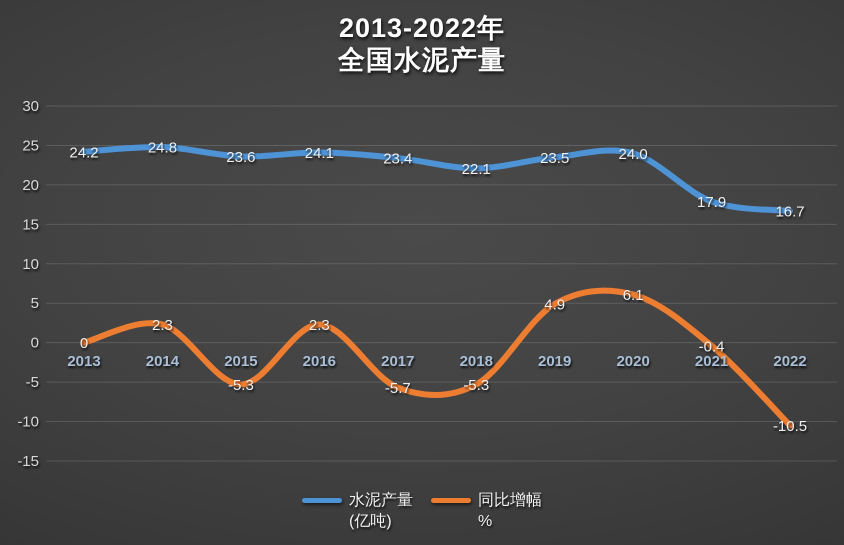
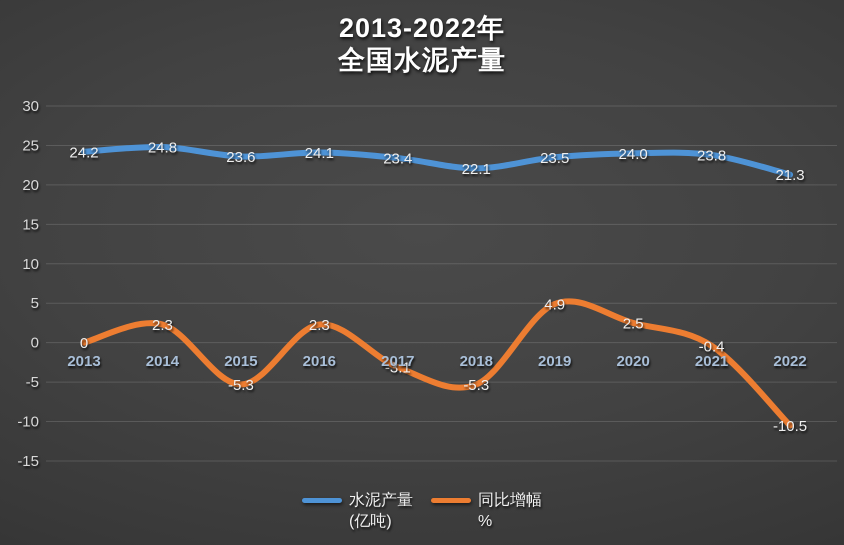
同比增幅 %/2017: -5.7 -> -3.1
同比增幅 %/2020: 6.1 -> 2.5
水泥产量 (亿吨)/2021: 17.9 -> 23.8
水泥产量 (亿吨)/2022: 16.7 -> 21.3
